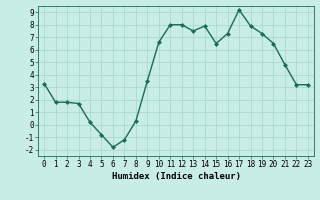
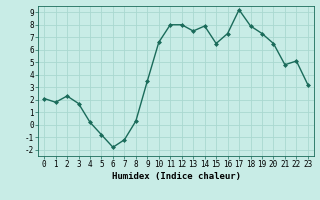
0: 3.3 -> 2.1
2: 1.8 -> 2.3
22: 3.2 -> 5.1
